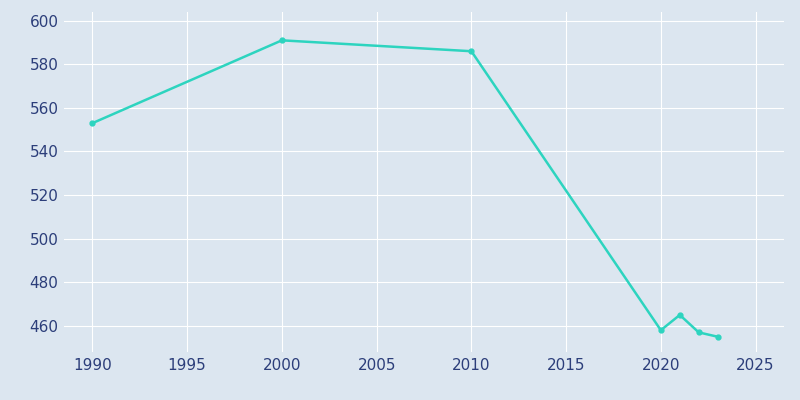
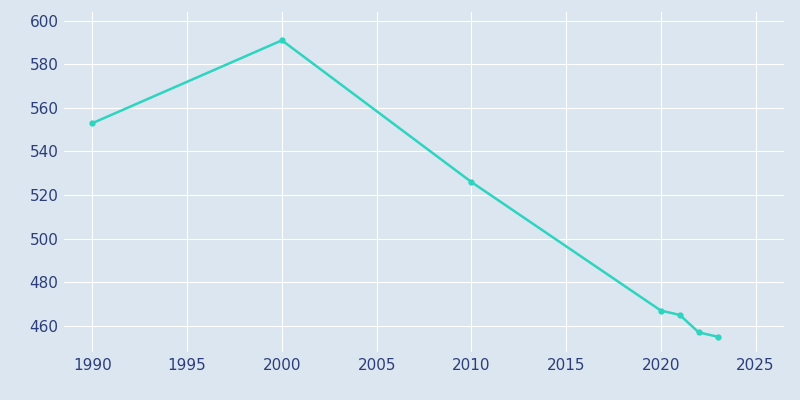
2010: 586 -> 526
2020: 458 -> 467
